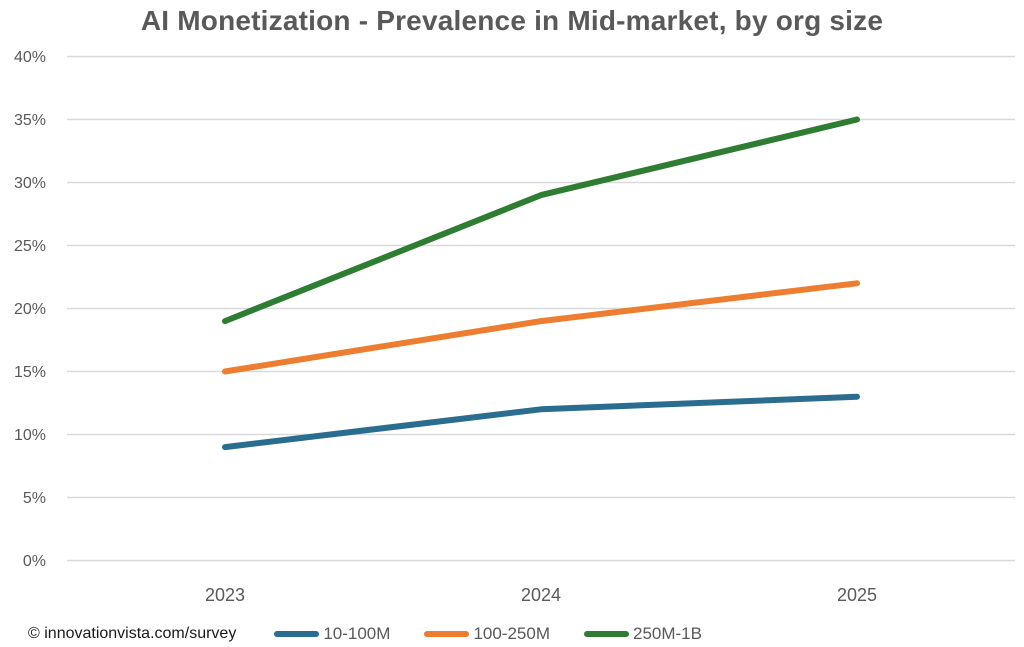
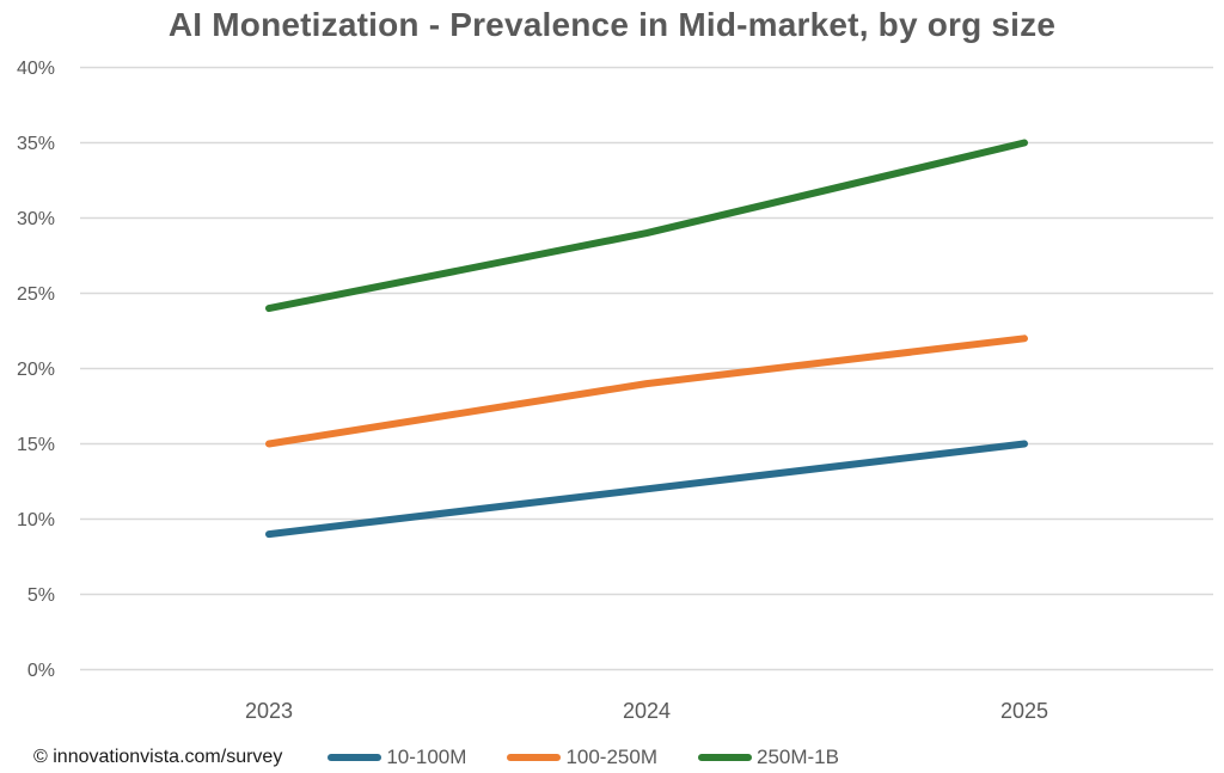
250M-1B/2023: 19% -> 24%
10-100M/2025: 13% -> 15%
